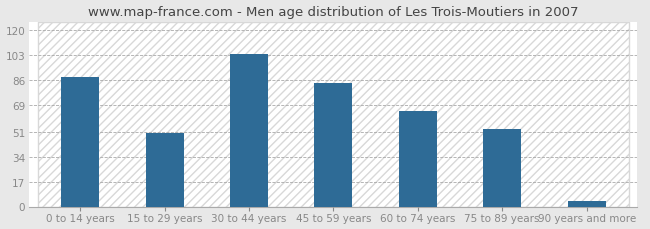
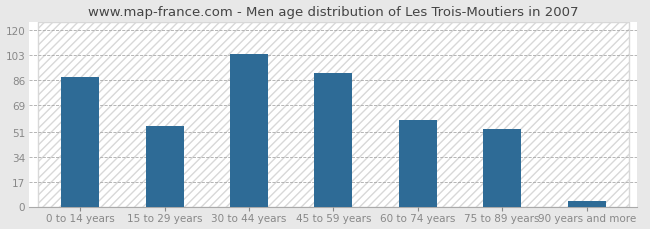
15 to 29 years: 50 -> 55
45 to 59 years: 84 -> 91
60 to 74 years: 65 -> 59
